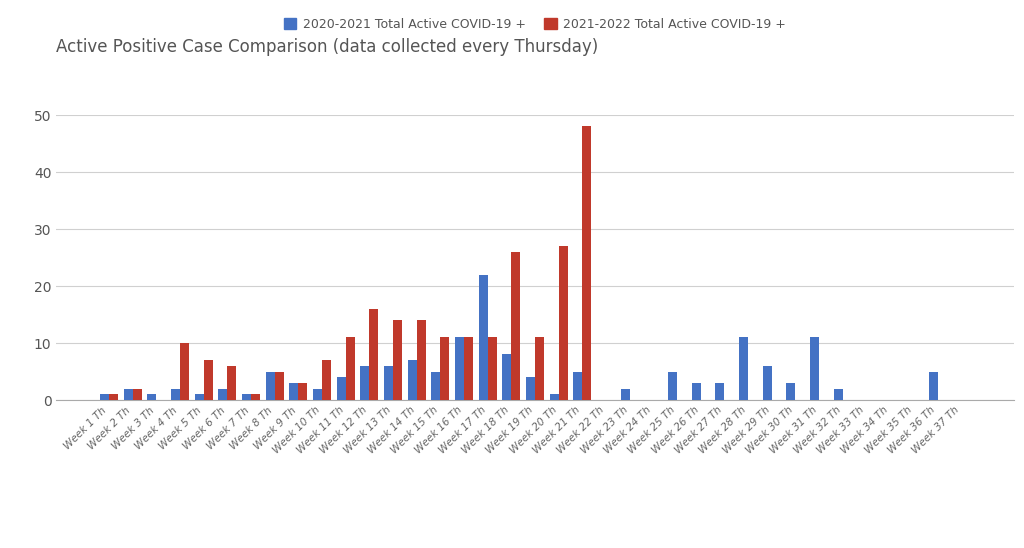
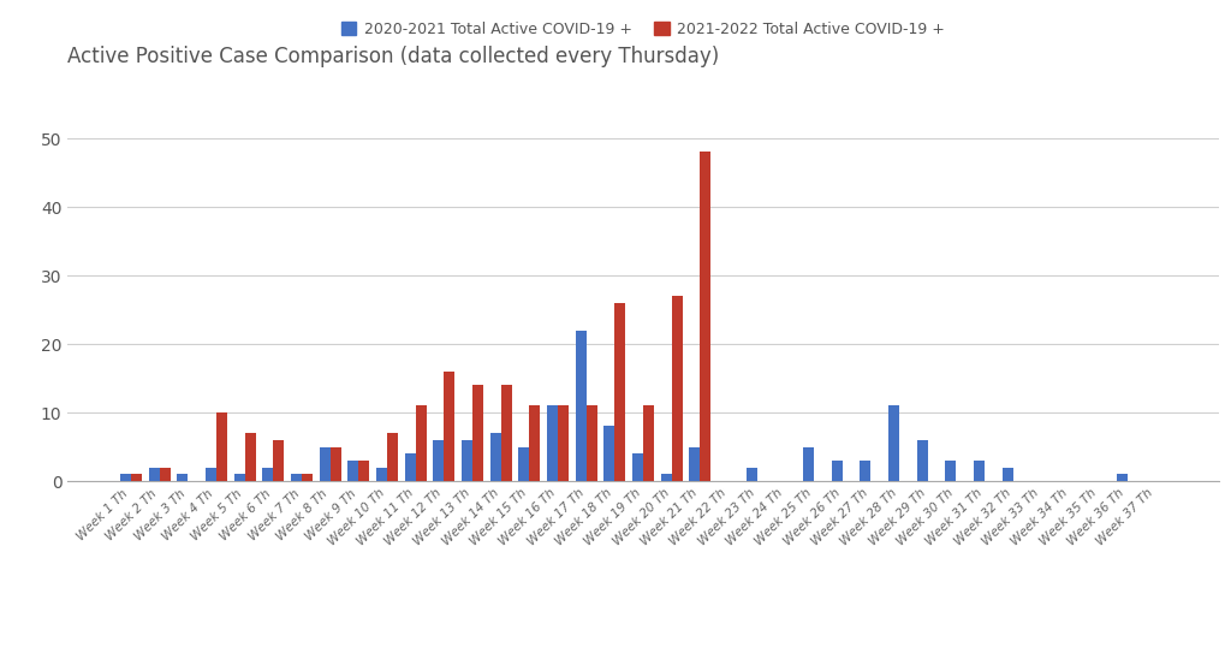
2020-2021 Total Active COVID-19 +/Week 31 Th: 11 -> 3
2020-2021 Total Active COVID-19 +/Week 36 Th: 5 -> 1
